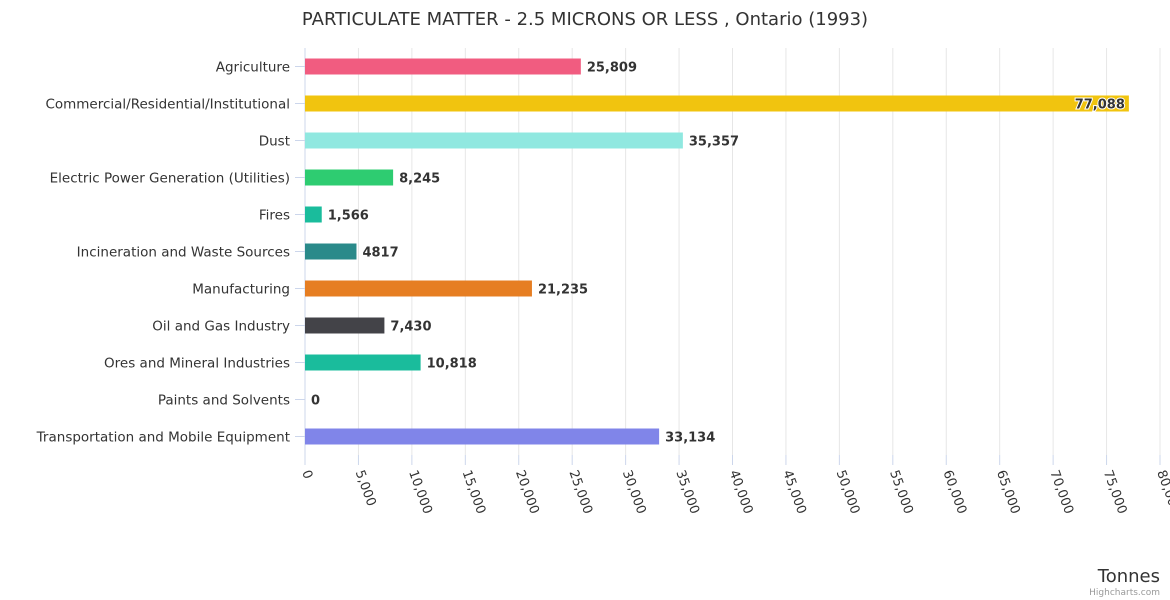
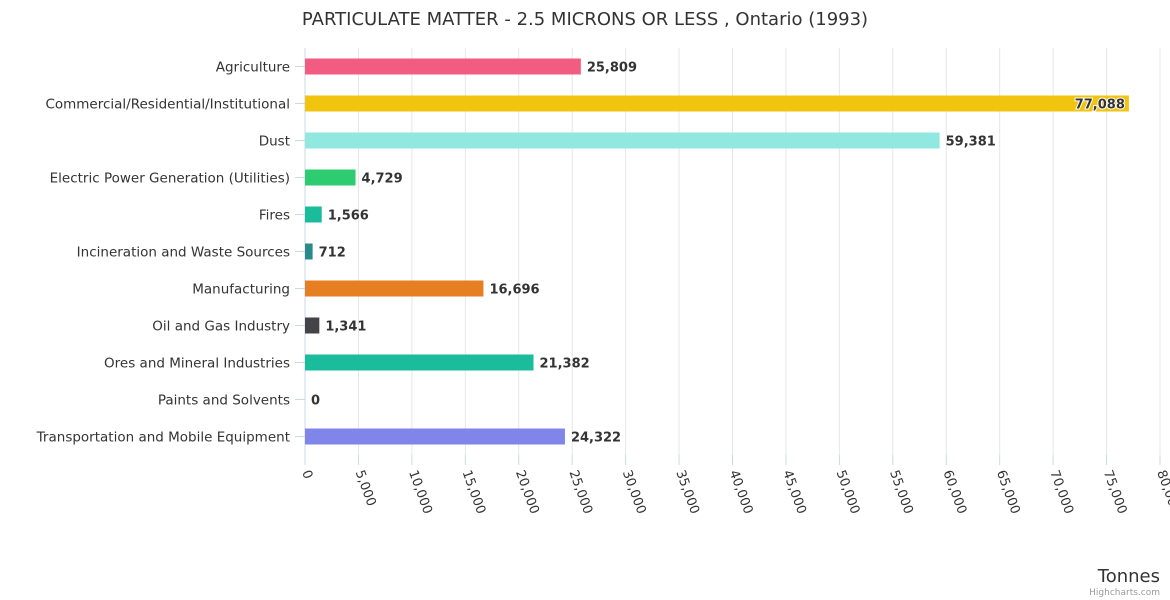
Dust: 35,357 -> 59,381
Electric Power Generation (Utilities): 8,245 -> 4,729
Incineration and Waste Sources: 4817 -> 712
Manufacturing: 21,235 -> 16,696
Oil and Gas Industry: 7,430 -> 1,341
Ores and Mineral Industries: 10,818 -> 21,382
Transportation and Mobile Equipment: 33,134 -> 24,322
